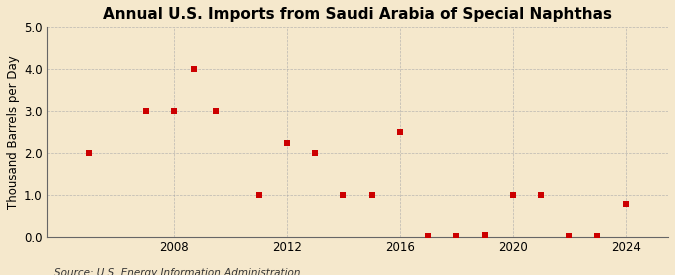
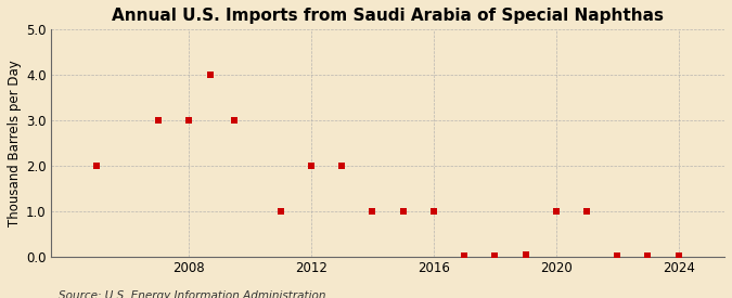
2012: 2.25 -> 2.00
2016: 2.50 -> 1.00
2024: 0.80 -> 0.03
